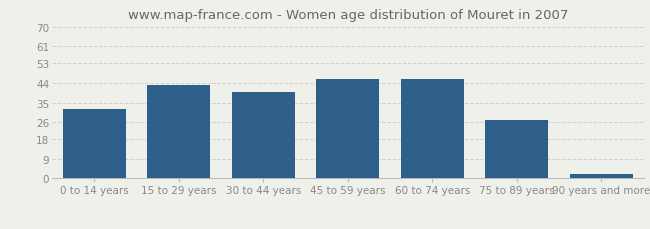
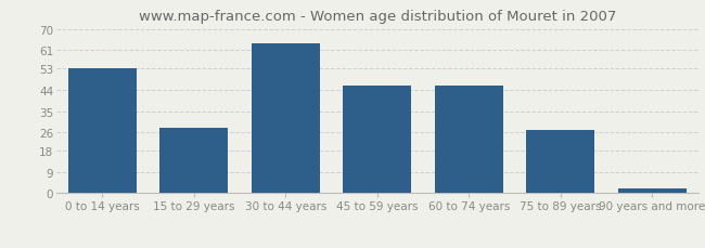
0 to 14 years: 32 -> 53
15 to 29 years: 43 -> 28
30 to 44 years: 40 -> 64
